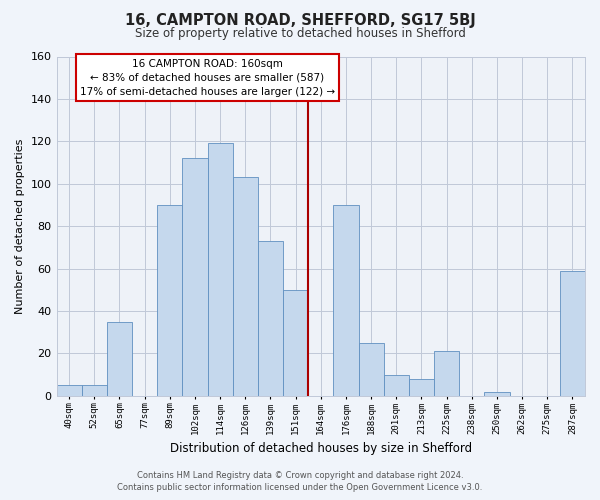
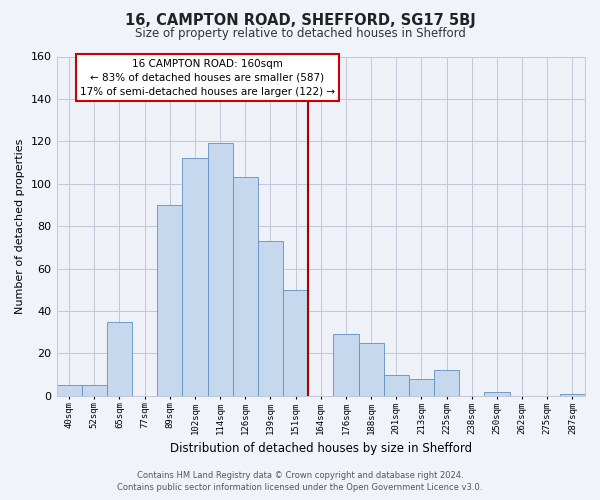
176sqm: 90 -> 29
225sqm: 21 -> 12
287sqm: 59 -> 1
